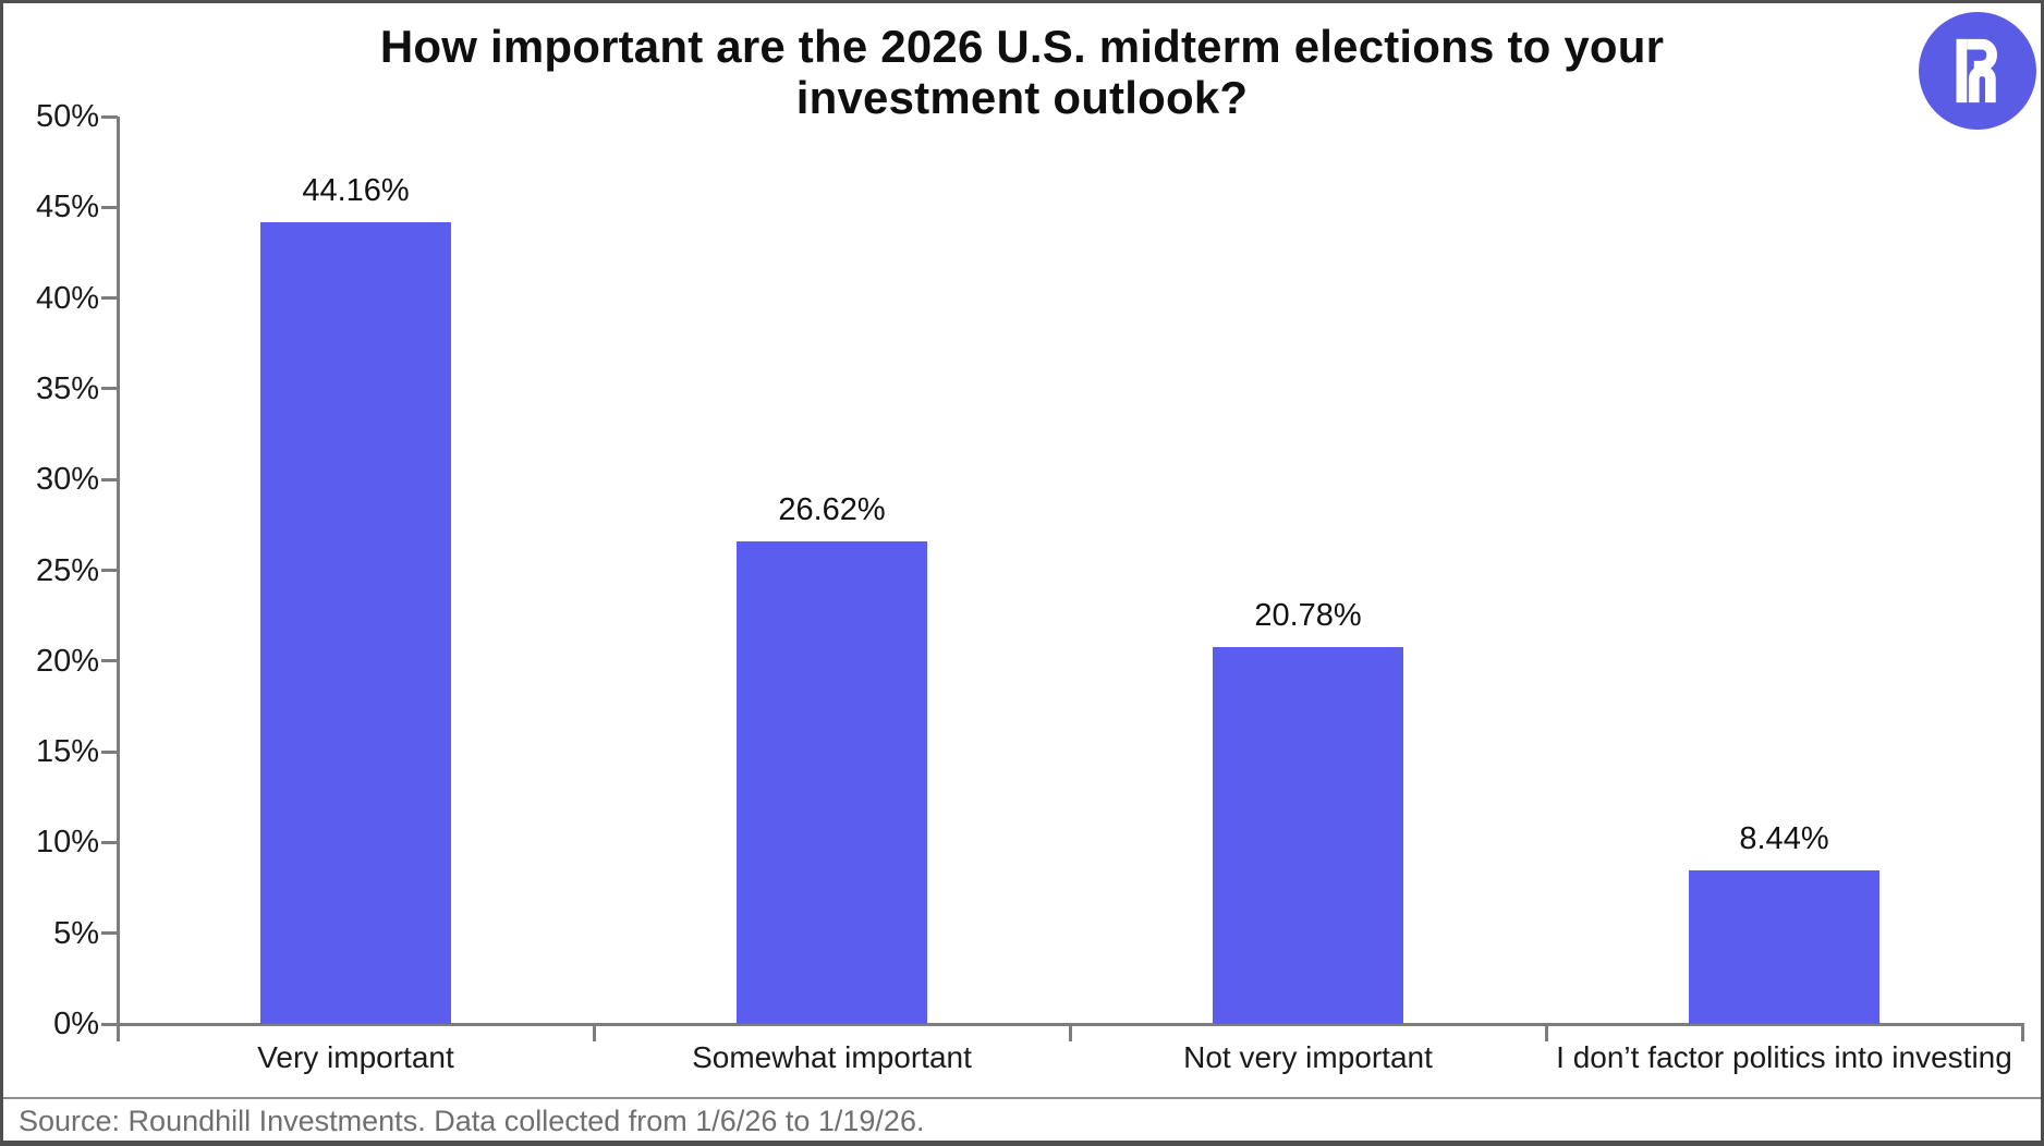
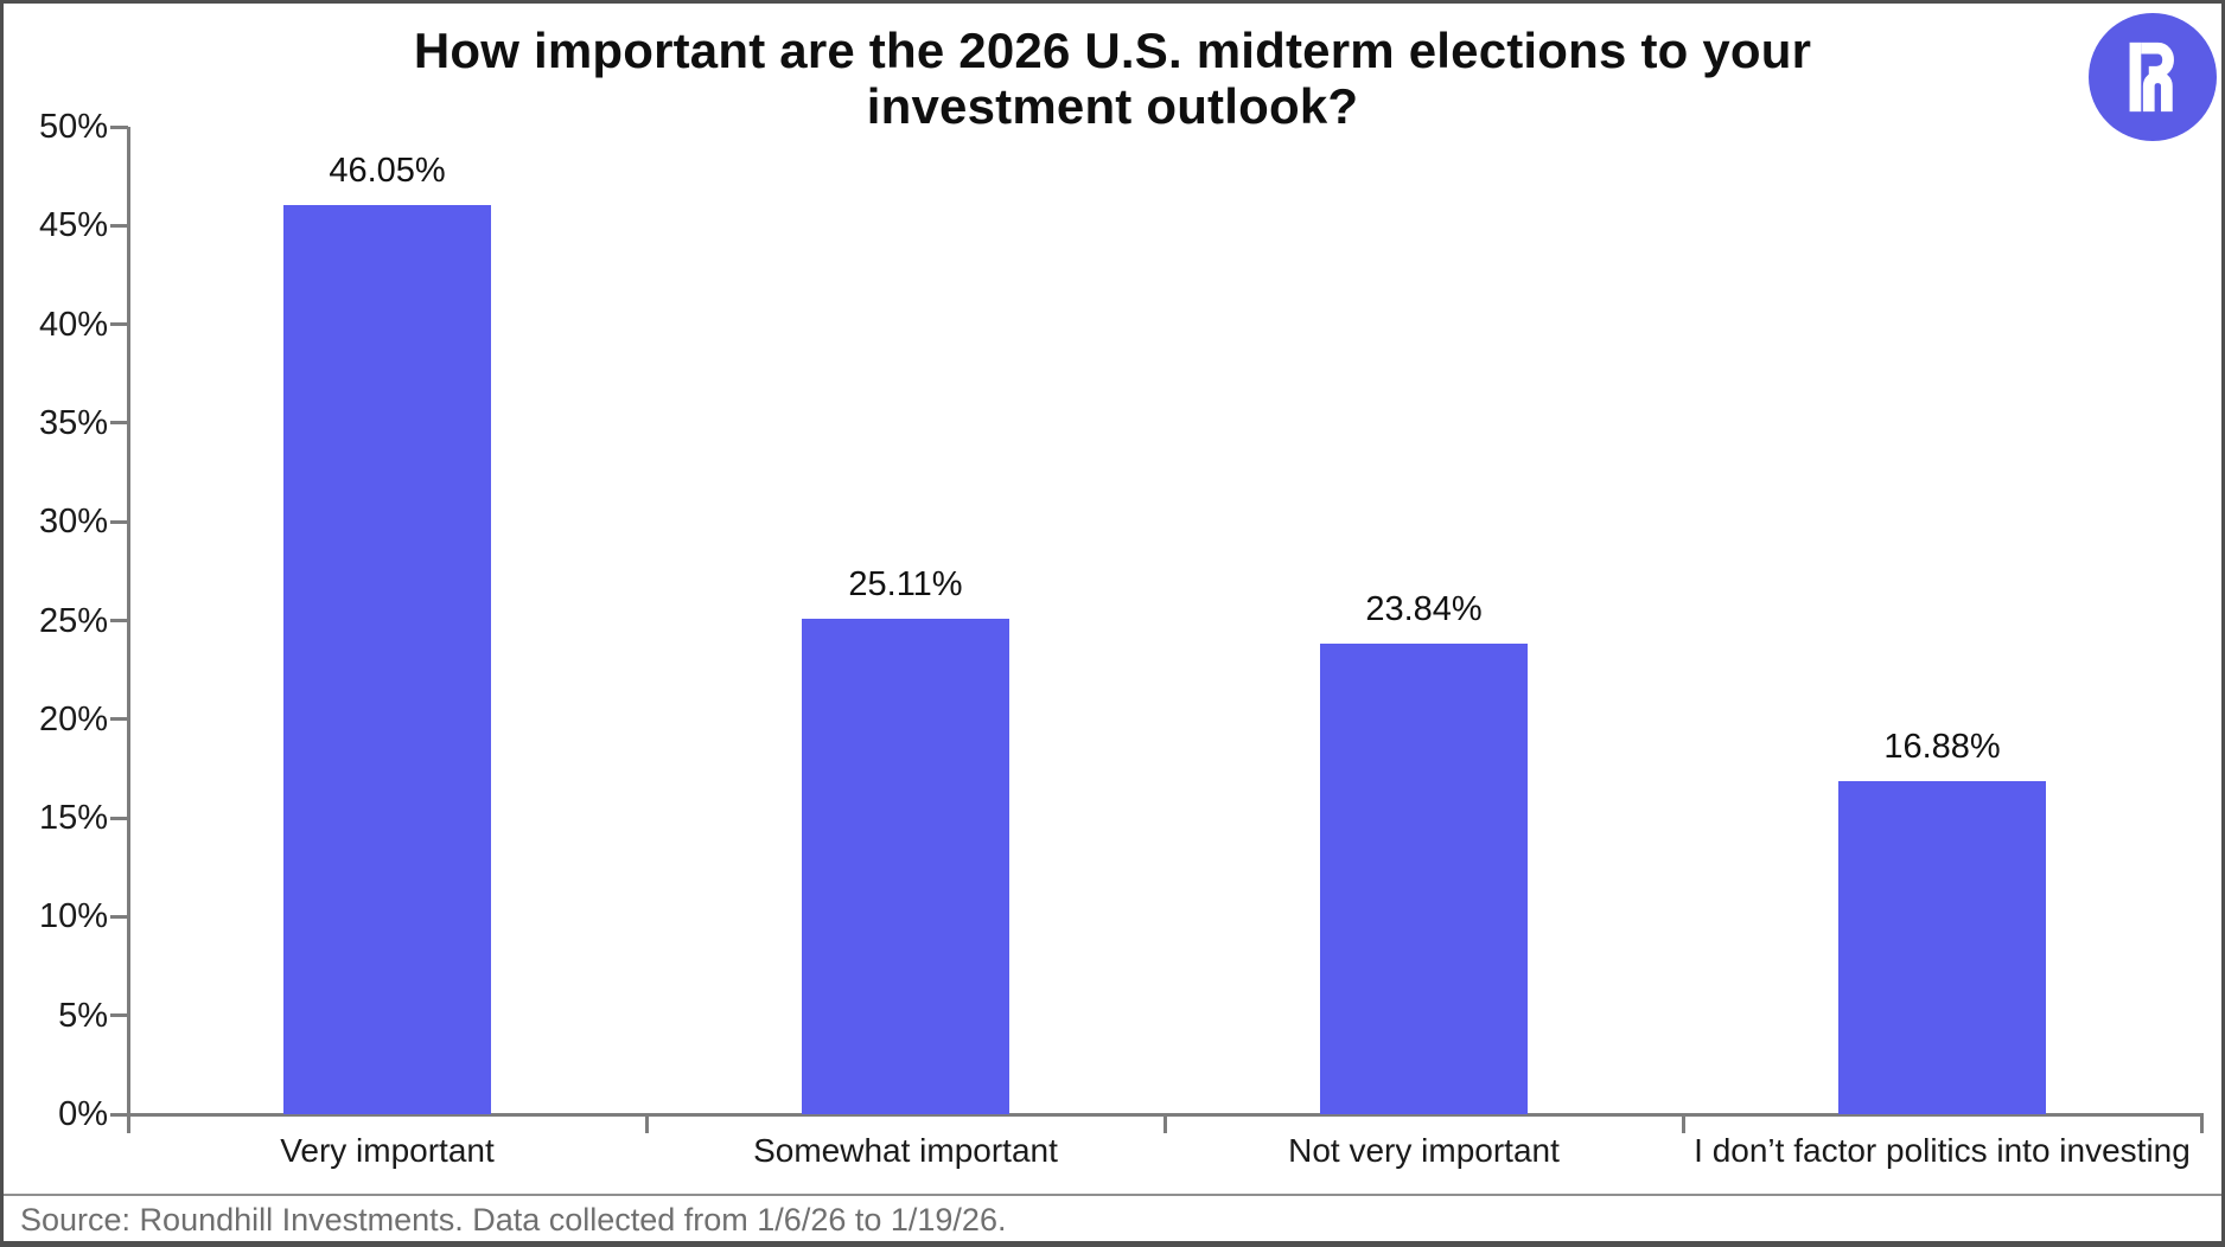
Very important: 44.16% -> 46.05%
Somewhat important: 26.62% -> 25.11%
Not very important: 20.78% -> 23.84%
I don’t factor politics into investing: 8.44% -> 16.88%
